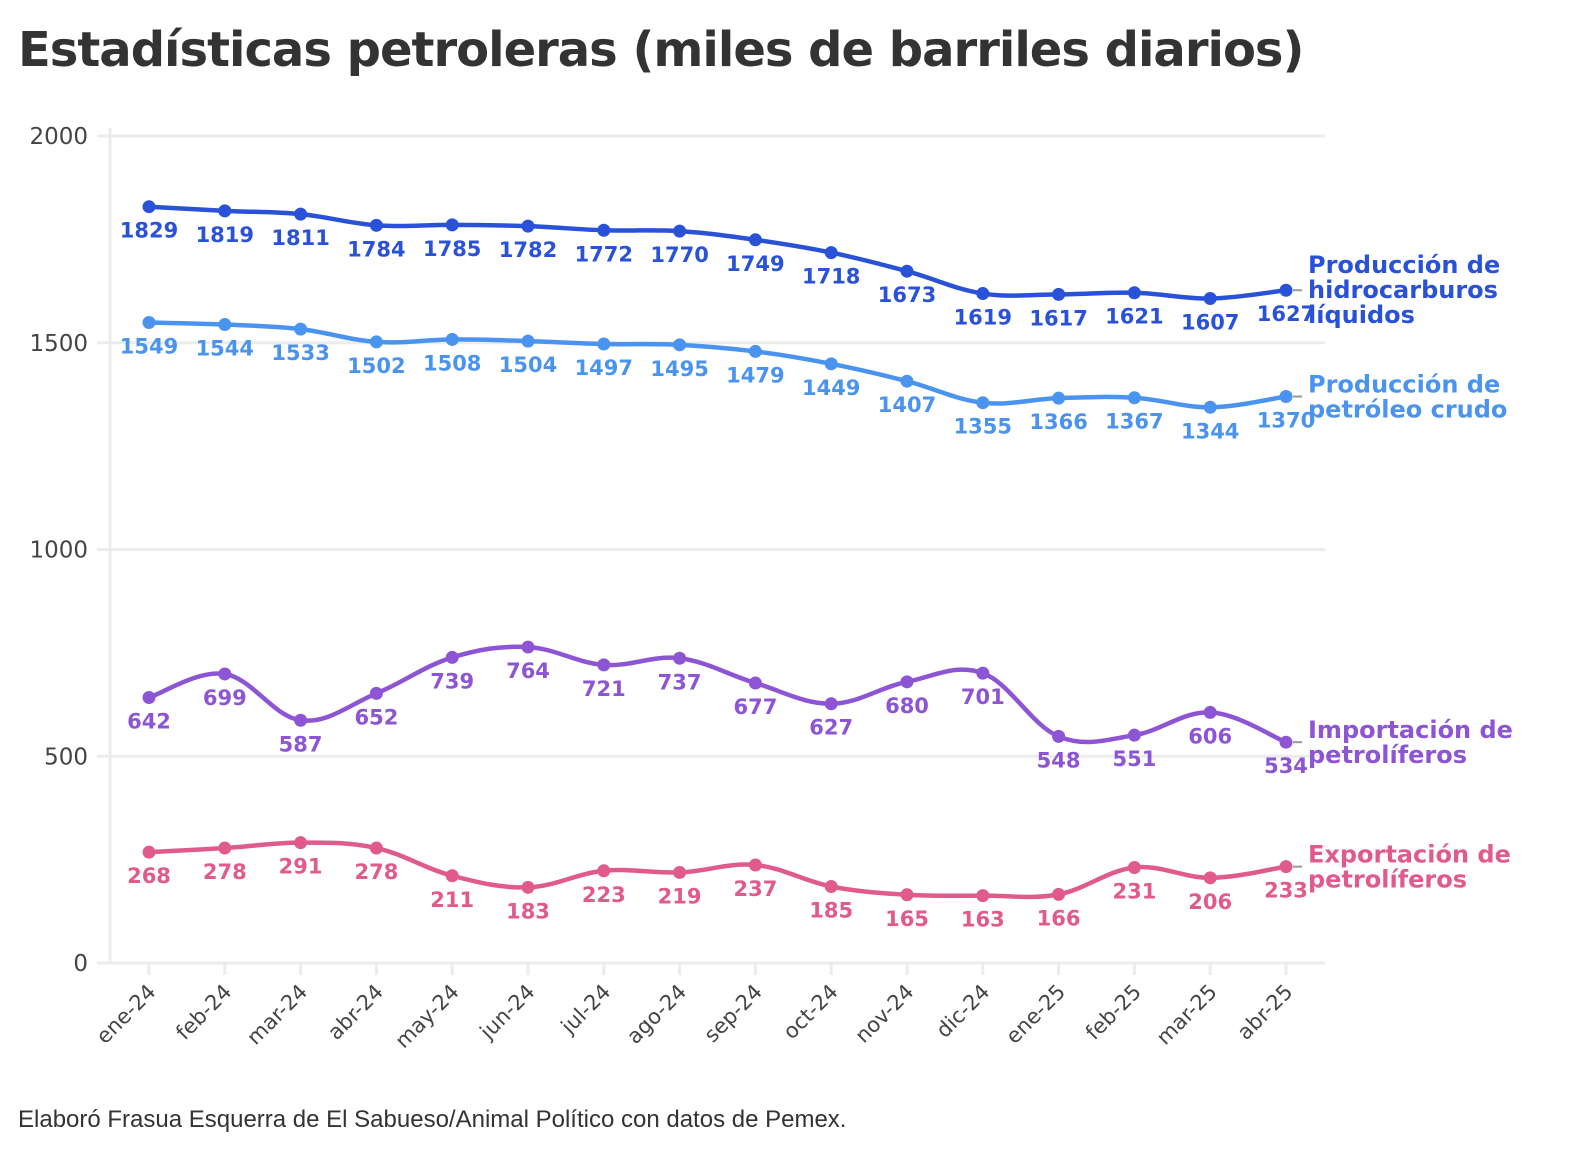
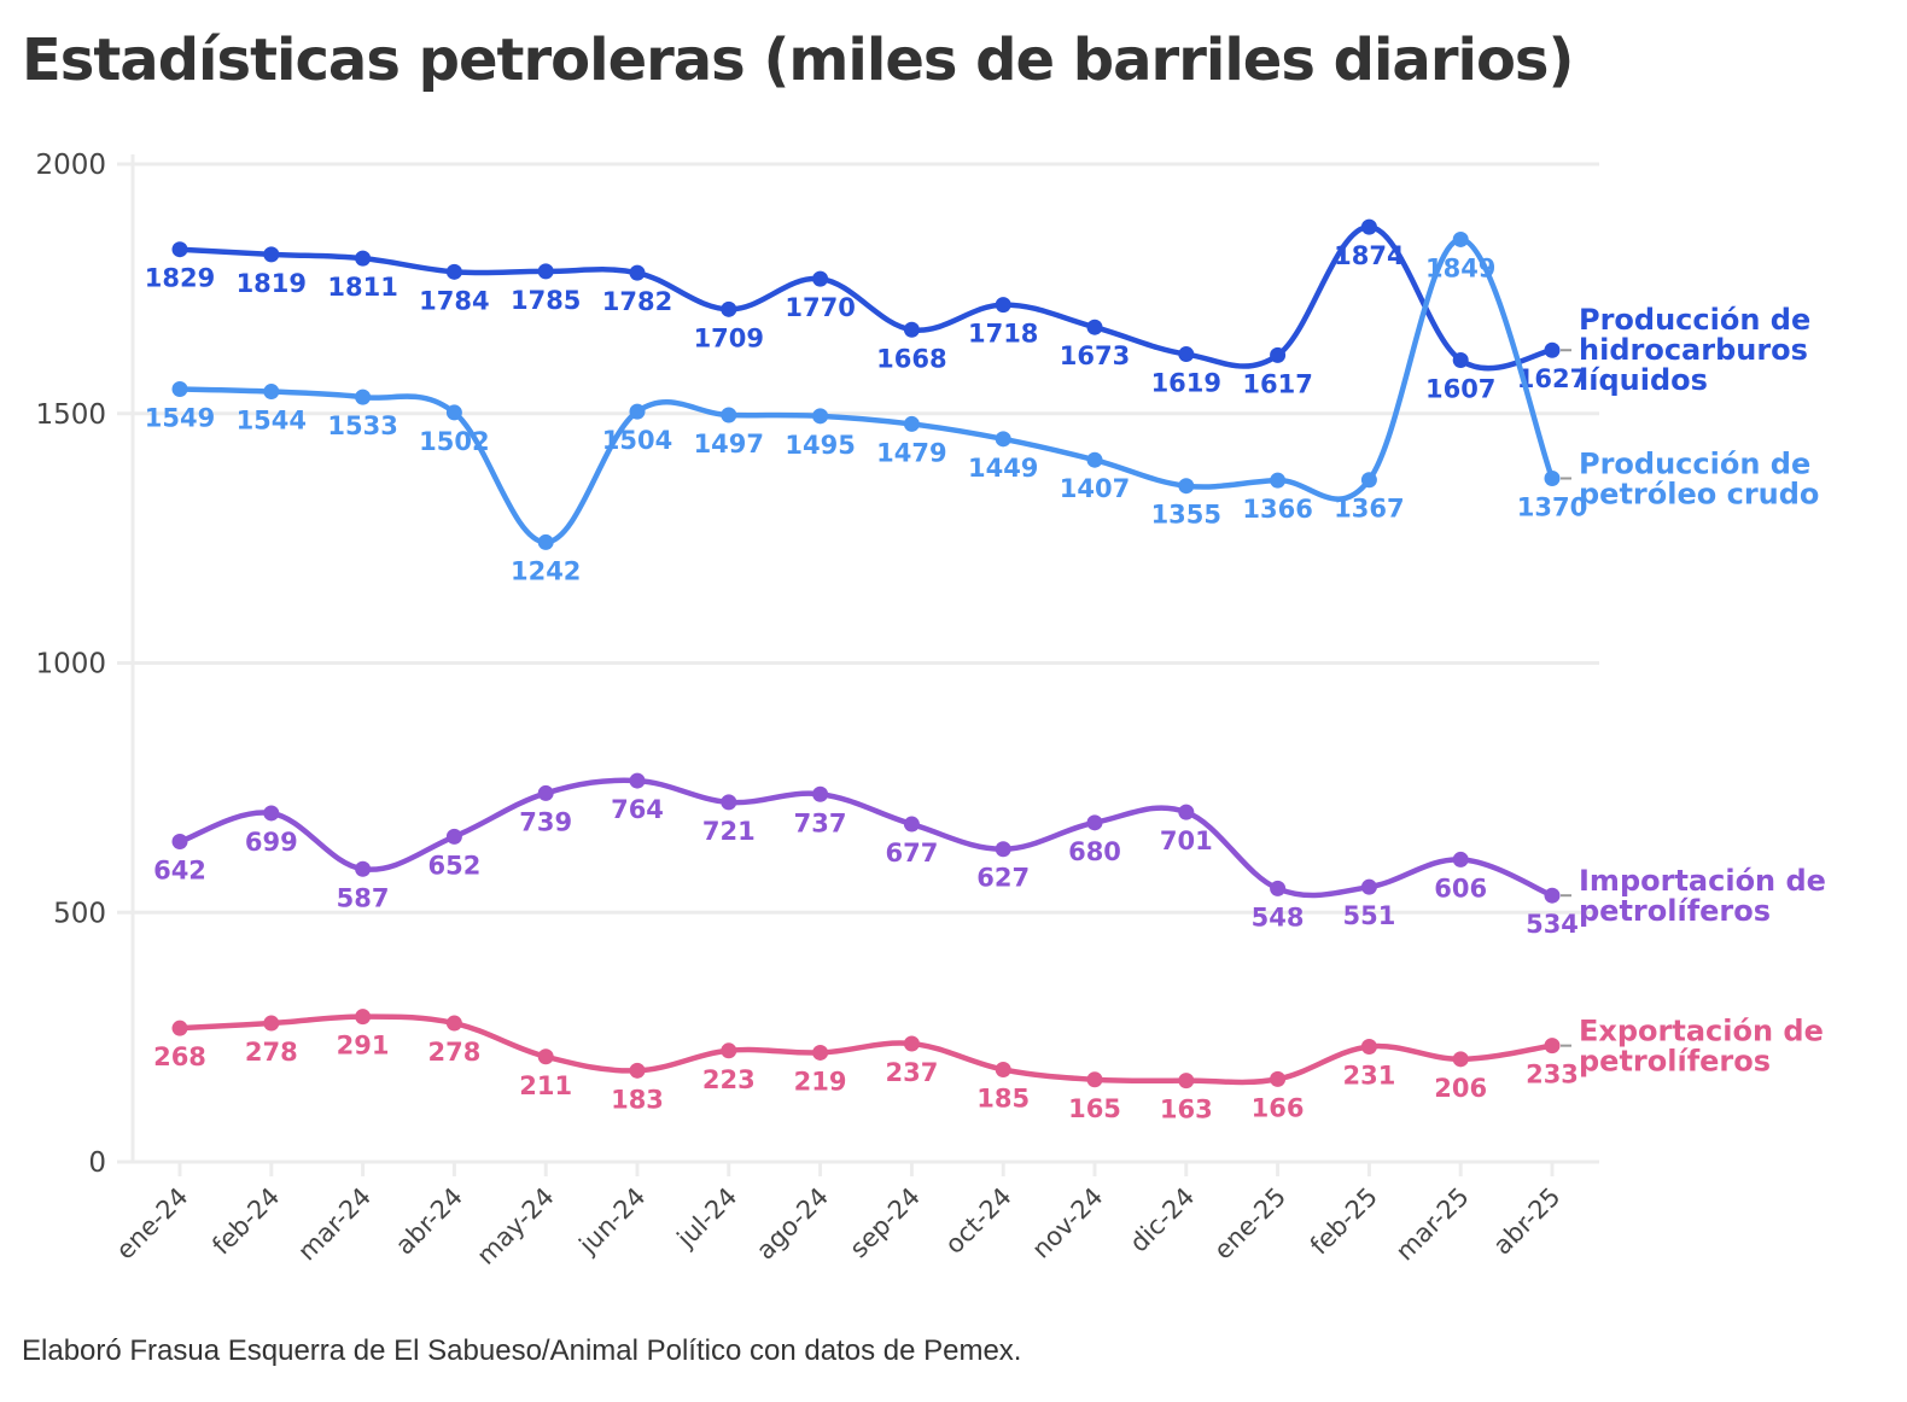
Producción de petróleo crudo/may-24: 1508 -> 1242
Producción de hidrocarburos líquidos/jul-24: 1772 -> 1709
Producción de hidrocarburos líquidos/sep-24: 1749 -> 1668
Producción de hidrocarburos líquidos/feb-25: 1621 -> 1874
Producción de petróleo crudo/mar-25: 1344 -> 1849
